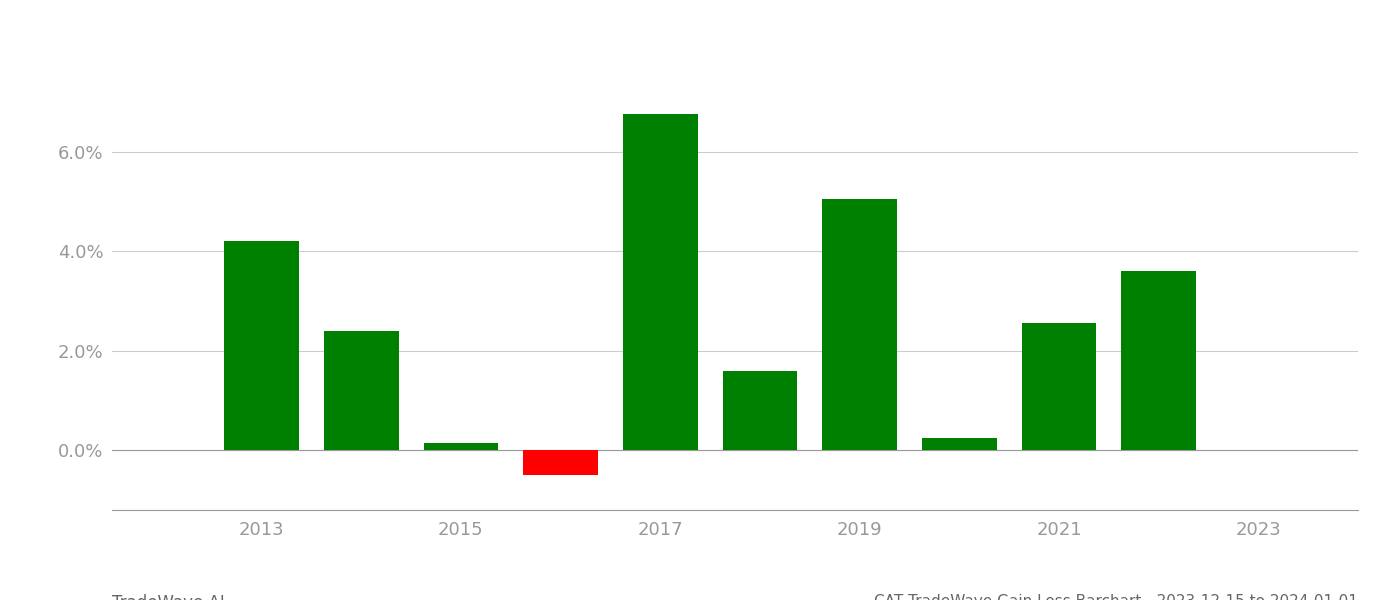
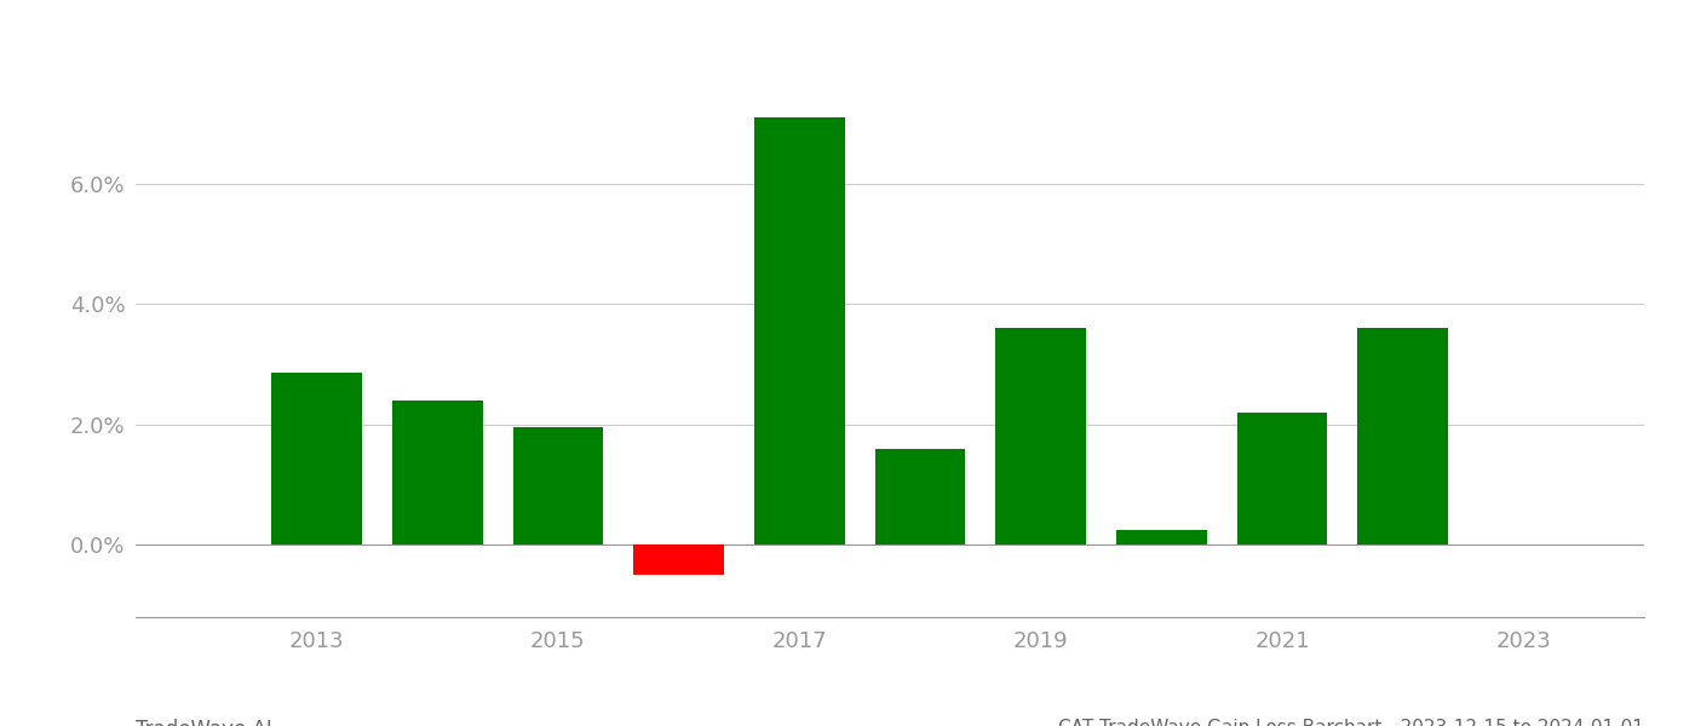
2013: 4.20% -> 2.85%
2015: 0.15% -> 1.95%
2017: 6.75% -> 7.10%
2019: 5.05% -> 3.60%
2021: 2.55% -> 2.20%
